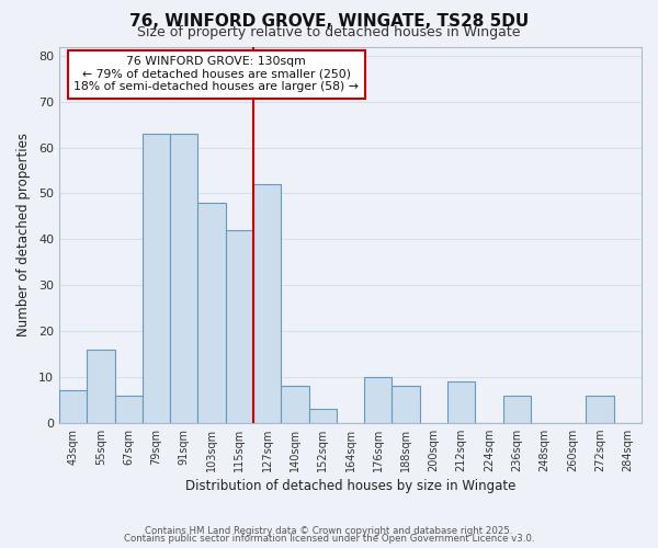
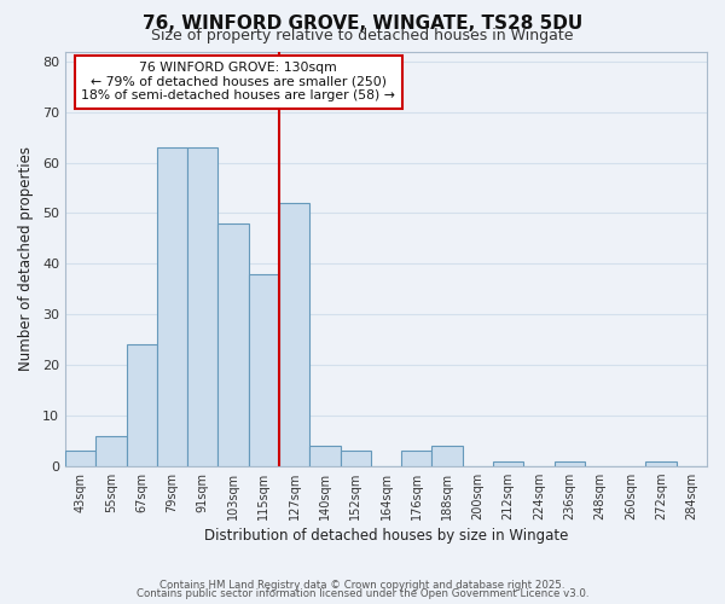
43sqm: 7 -> 3
55sqm: 16 -> 6
67sqm: 6 -> 24
115sqm: 42 -> 38
140sqm: 8 -> 4
176sqm: 10 -> 3
188sqm: 8 -> 4
212sqm: 9 -> 1
236sqm: 6 -> 1
272sqm: 6 -> 1
